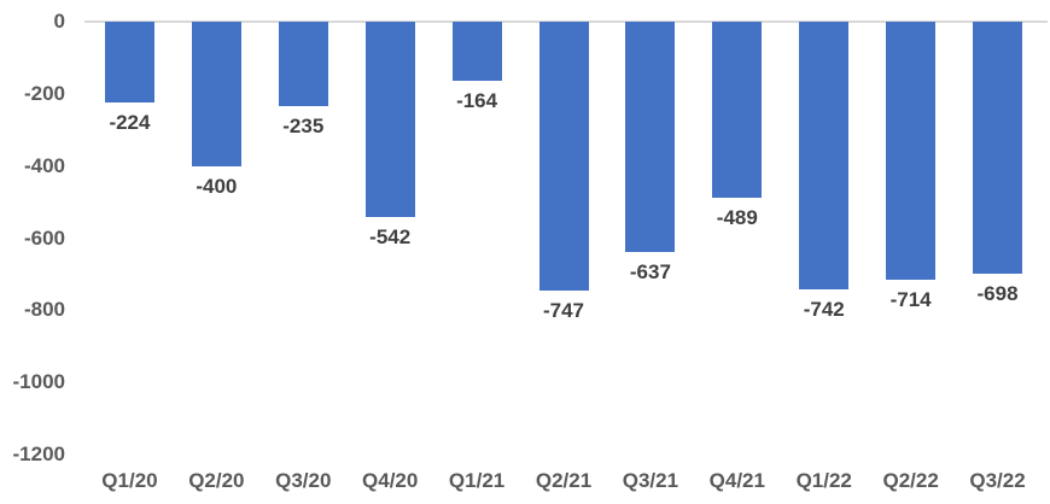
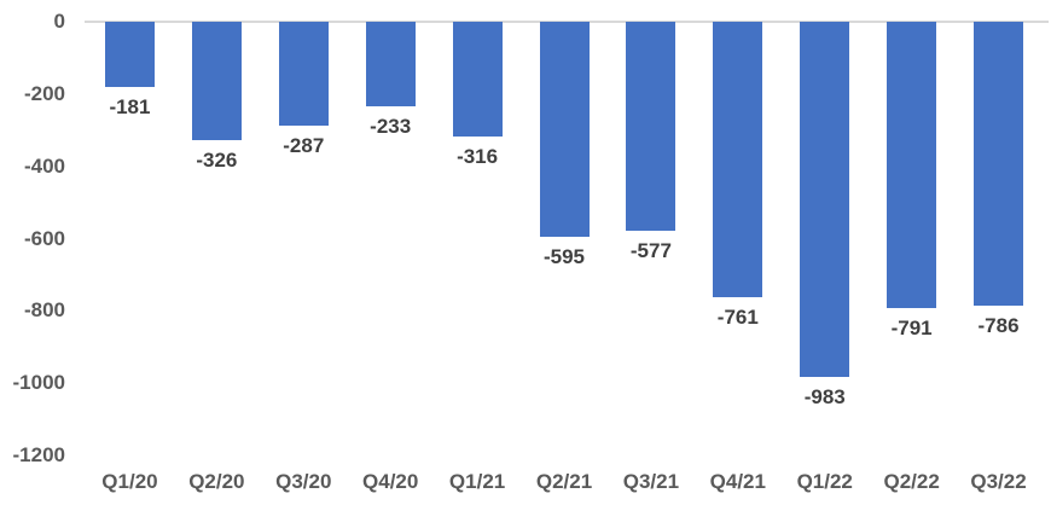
Q1/20: -224 -> -181
Q2/20: -400 -> -326
Q3/20: -235 -> -287
Q4/20: -542 -> -233
Q1/21: -164 -> -316
Q2/21: -747 -> -595
Q3/21: -637 -> -577
Q4/21: -489 -> -761
Q1/22: -742 -> -983
Q2/22: -714 -> -791
Q3/22: -698 -> -786
